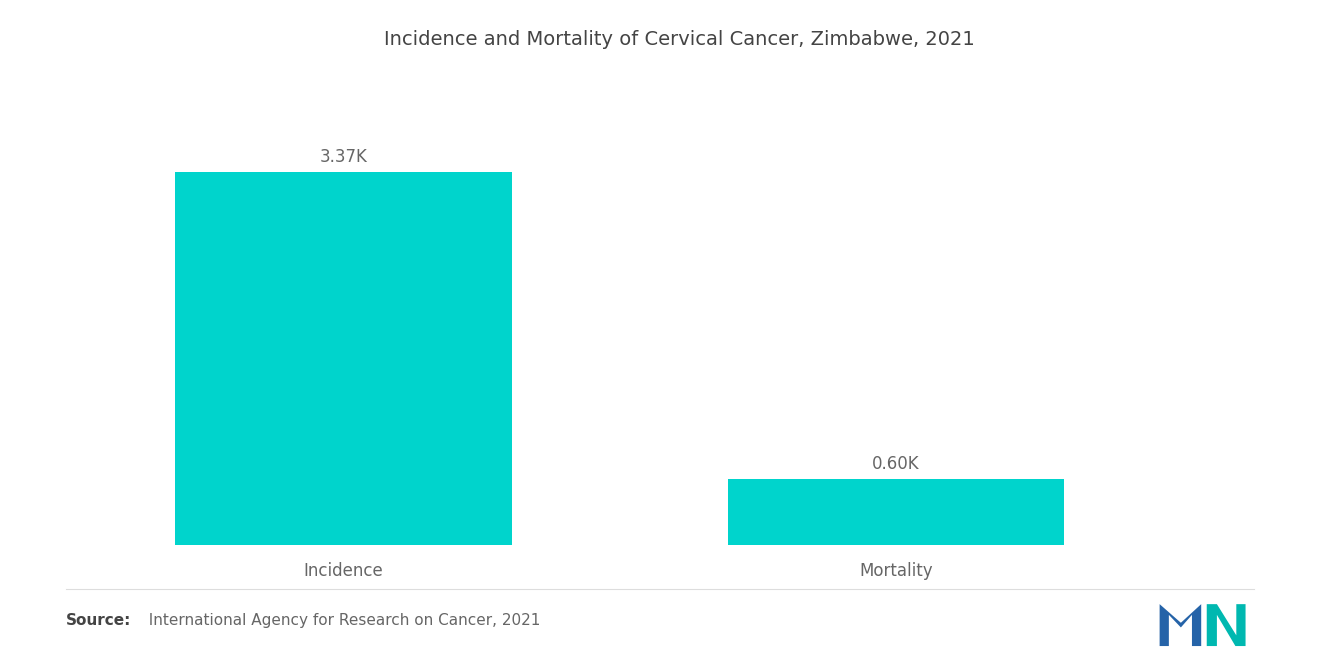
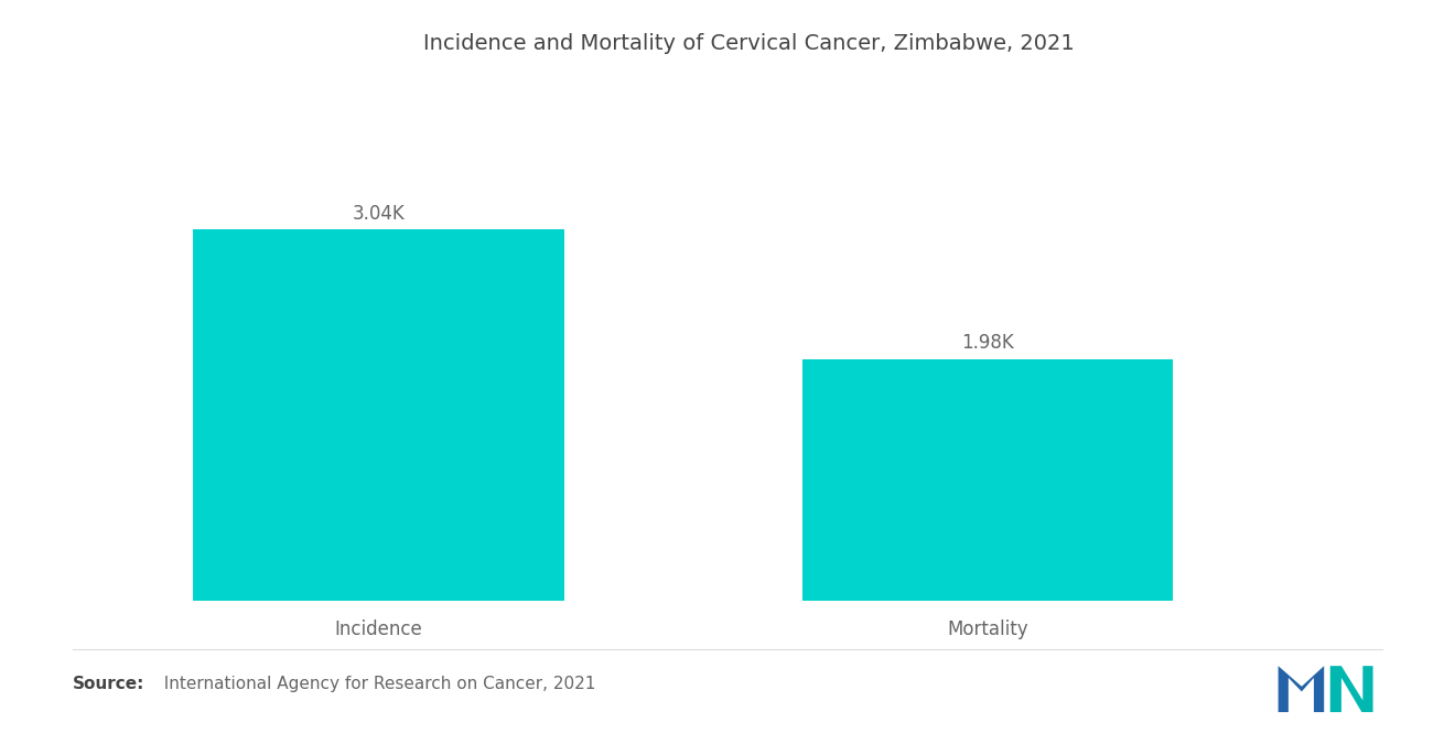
Incidence: 3.37K -> 3.04K
Mortality: 0.60K -> 1.98K
